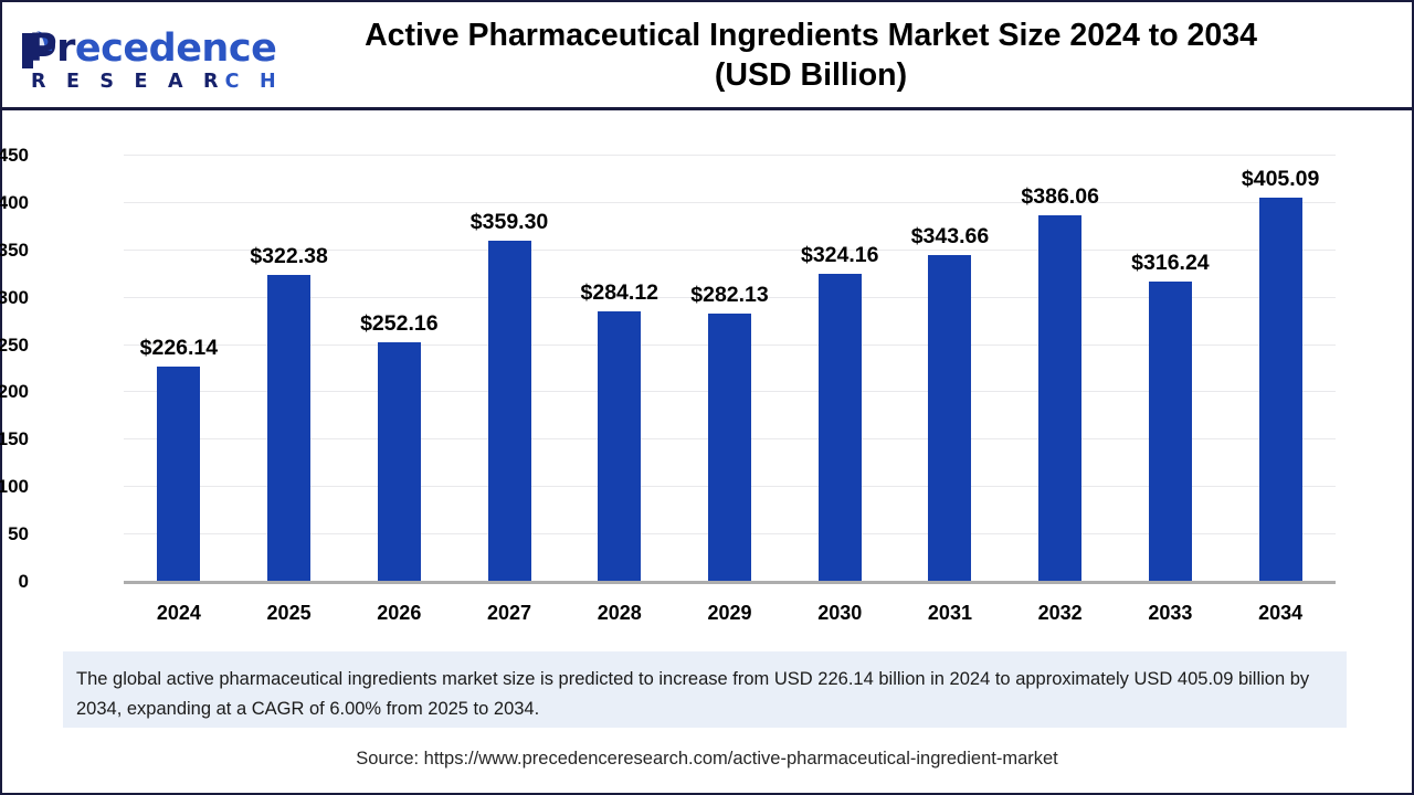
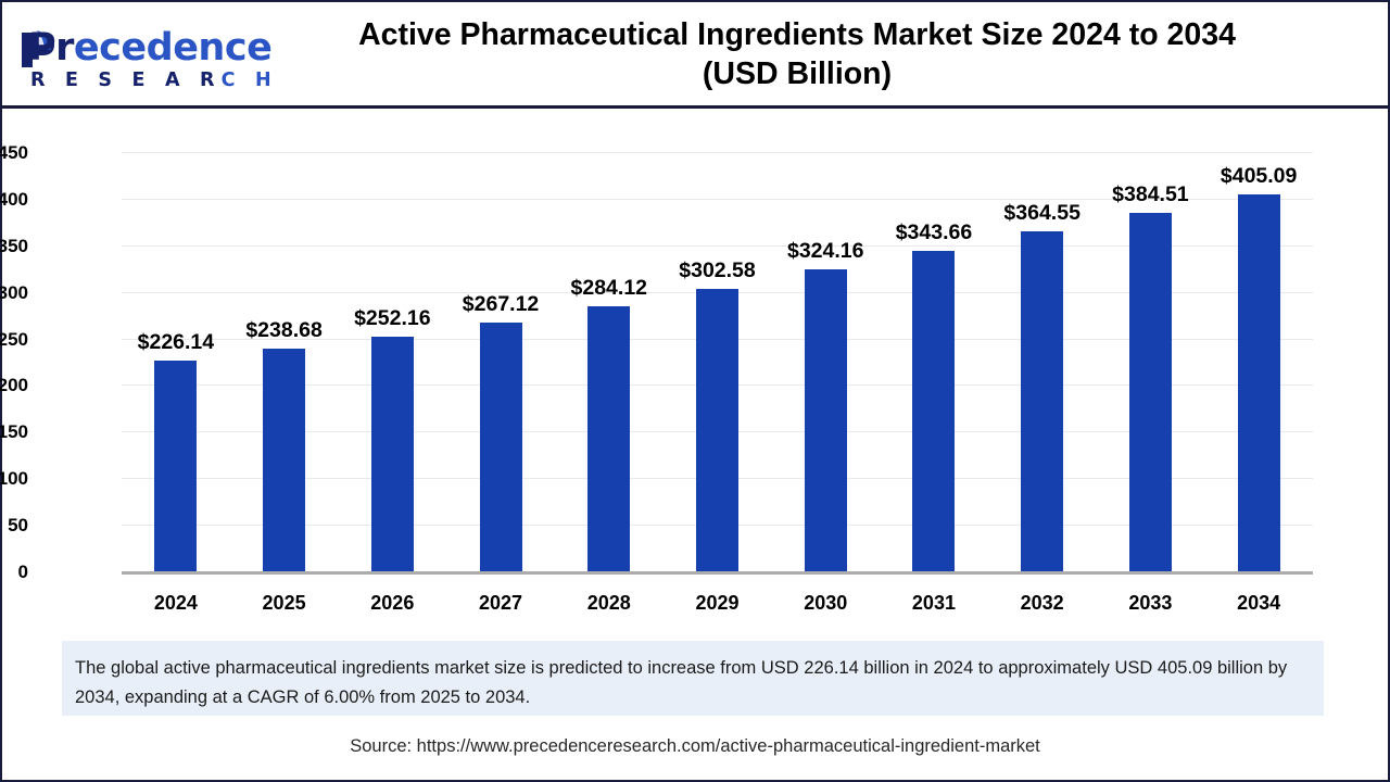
2025: $322.38 -> $238.68
2027: $359.30 -> $267.12
2029: $282.13 -> $302.58
2032: $386.06 -> $364.55
2033: $316.24 -> $384.51
